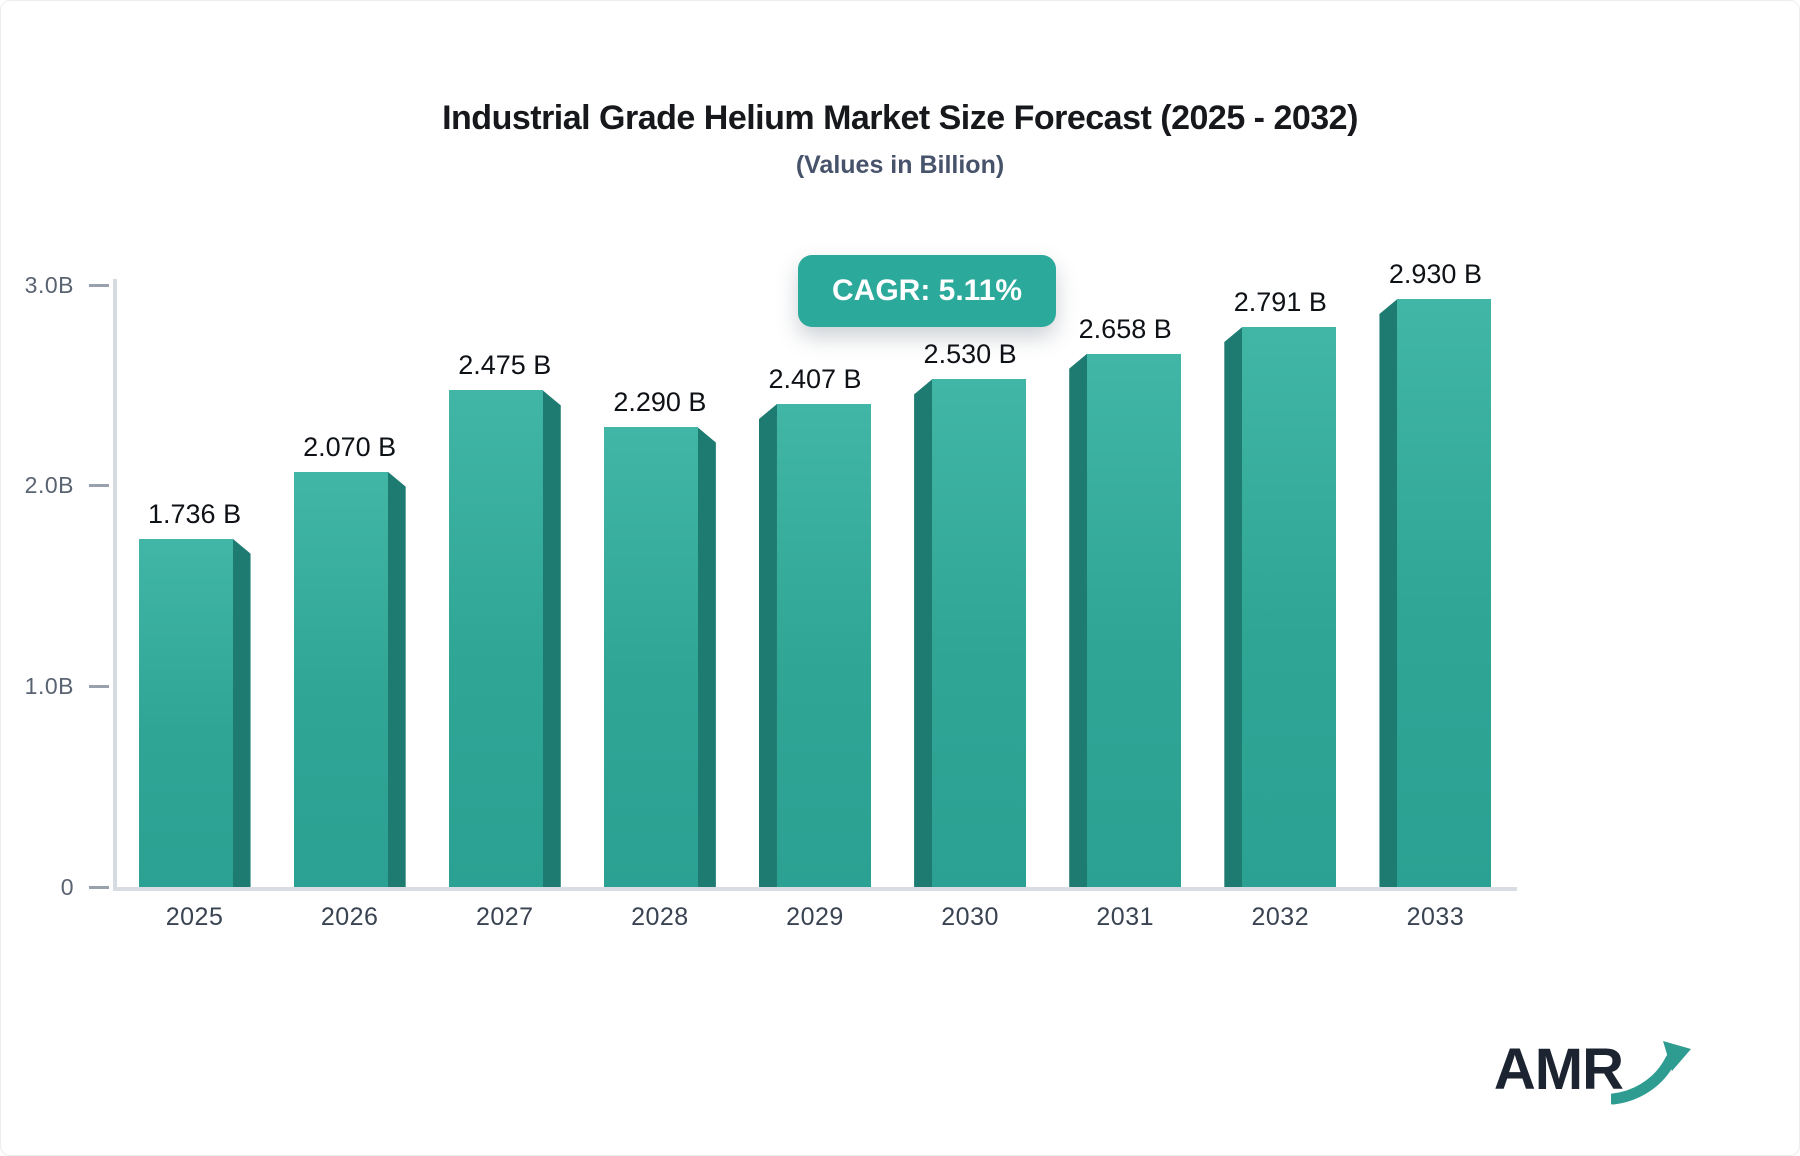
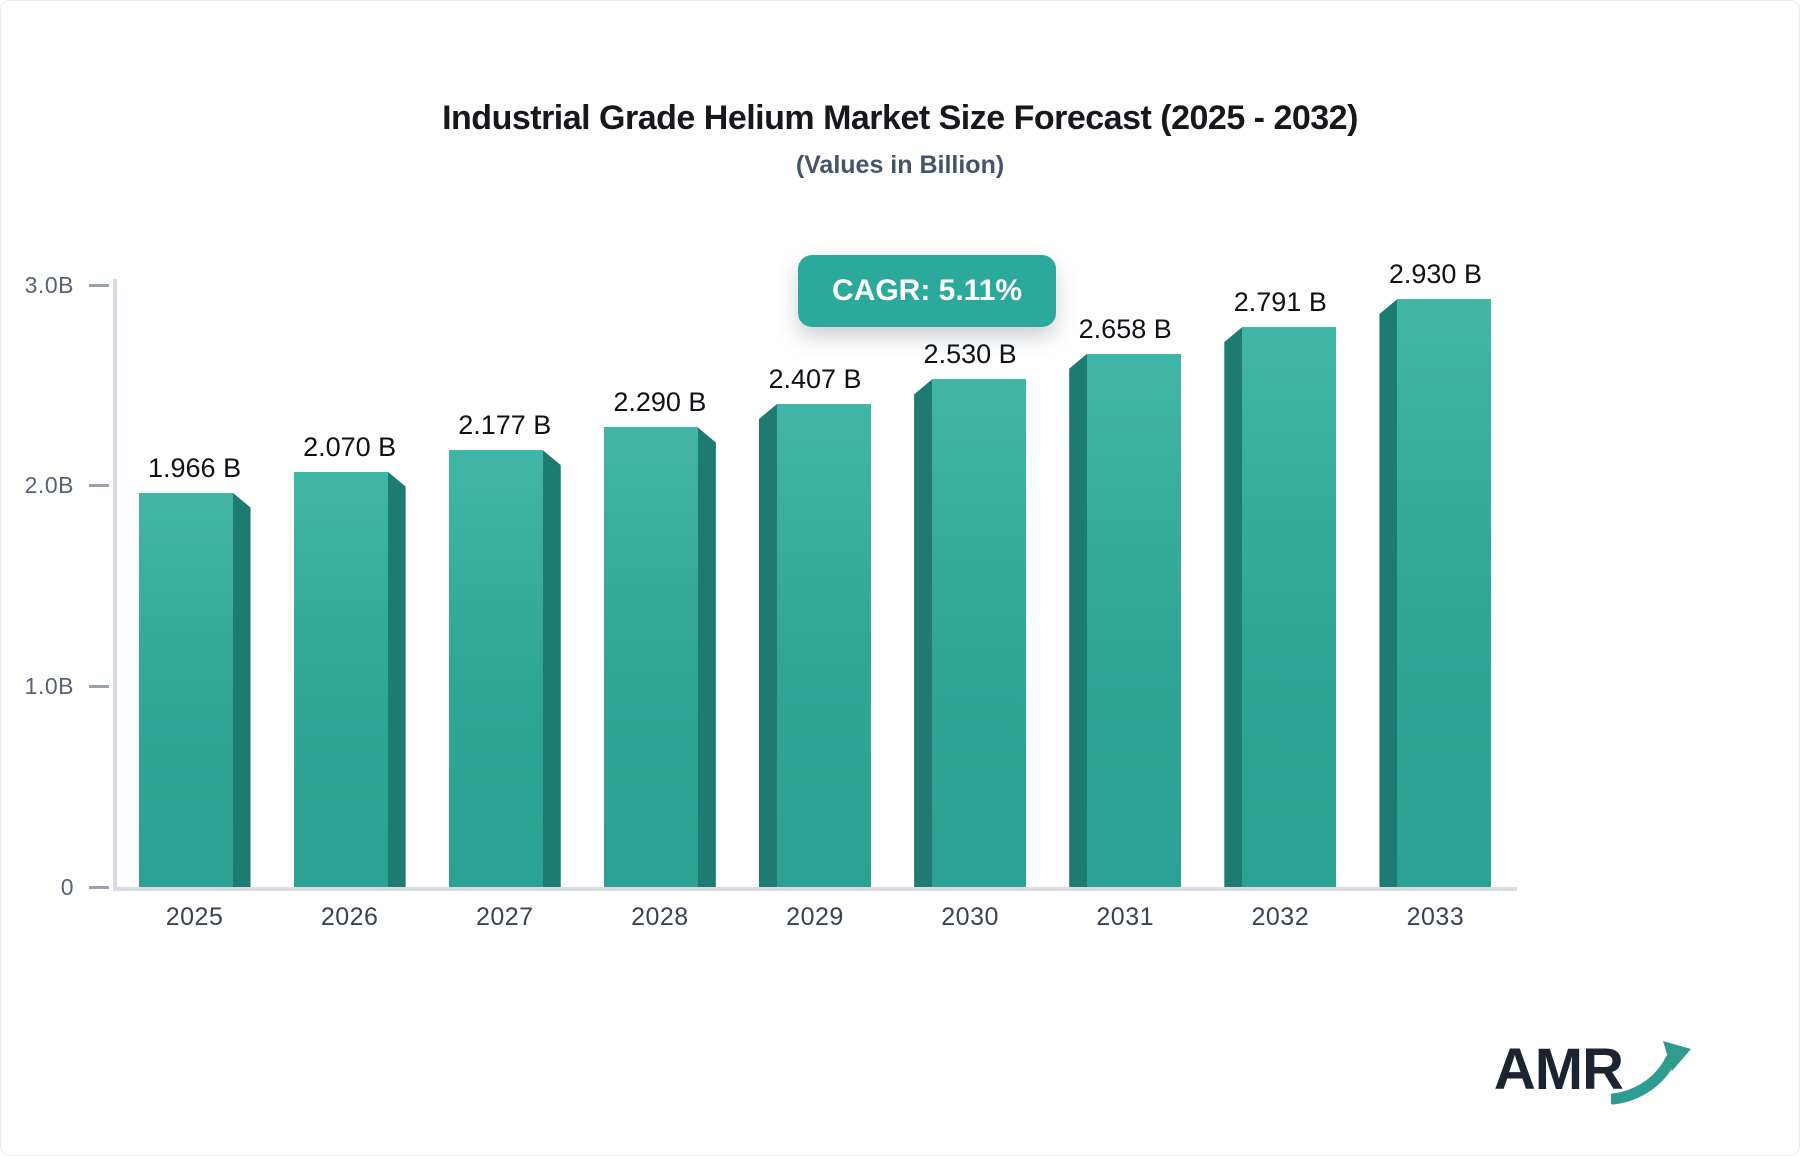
2025: 1.736 -> 1.966
2027: 2.475 -> 2.177
